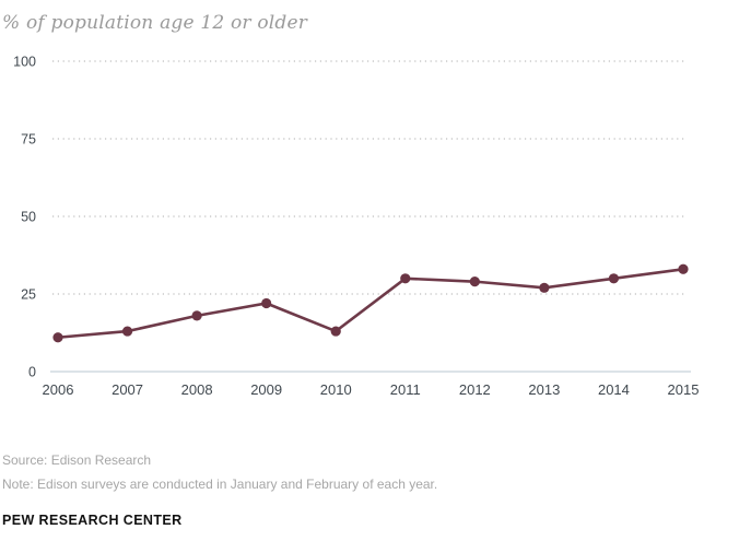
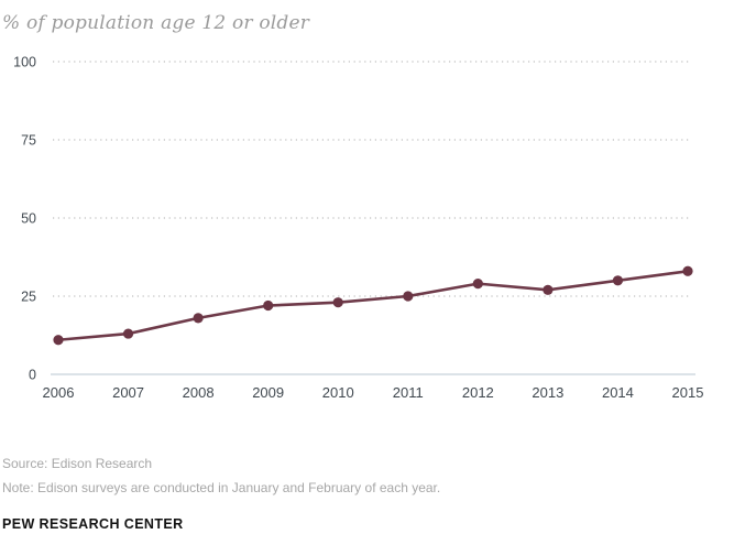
2010: 13 -> 23
2011: 30 -> 25
